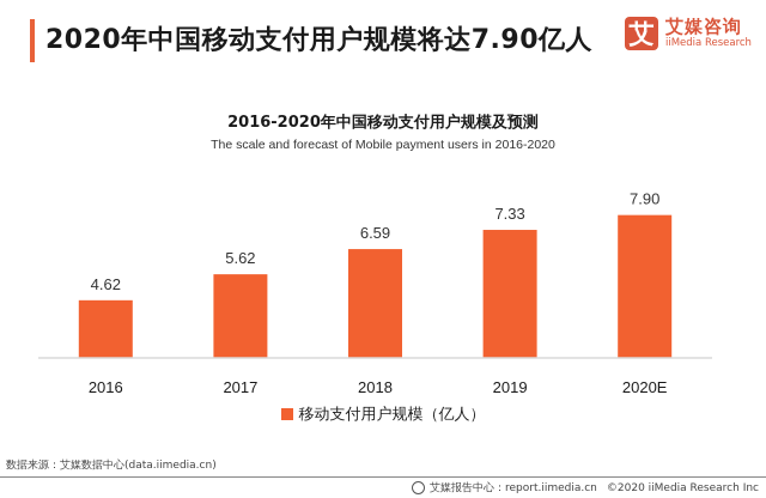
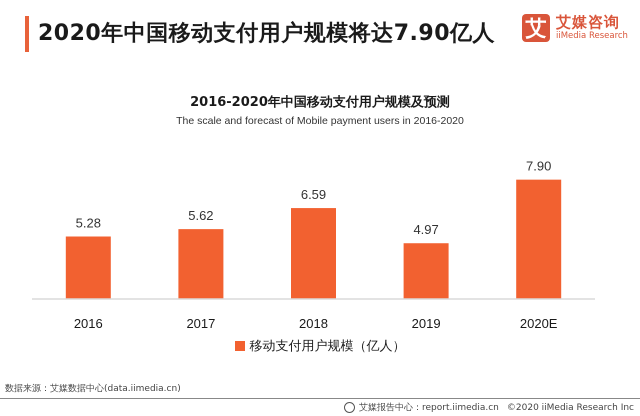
2016: 4.62 -> 5.28
2019: 7.33 -> 4.97
